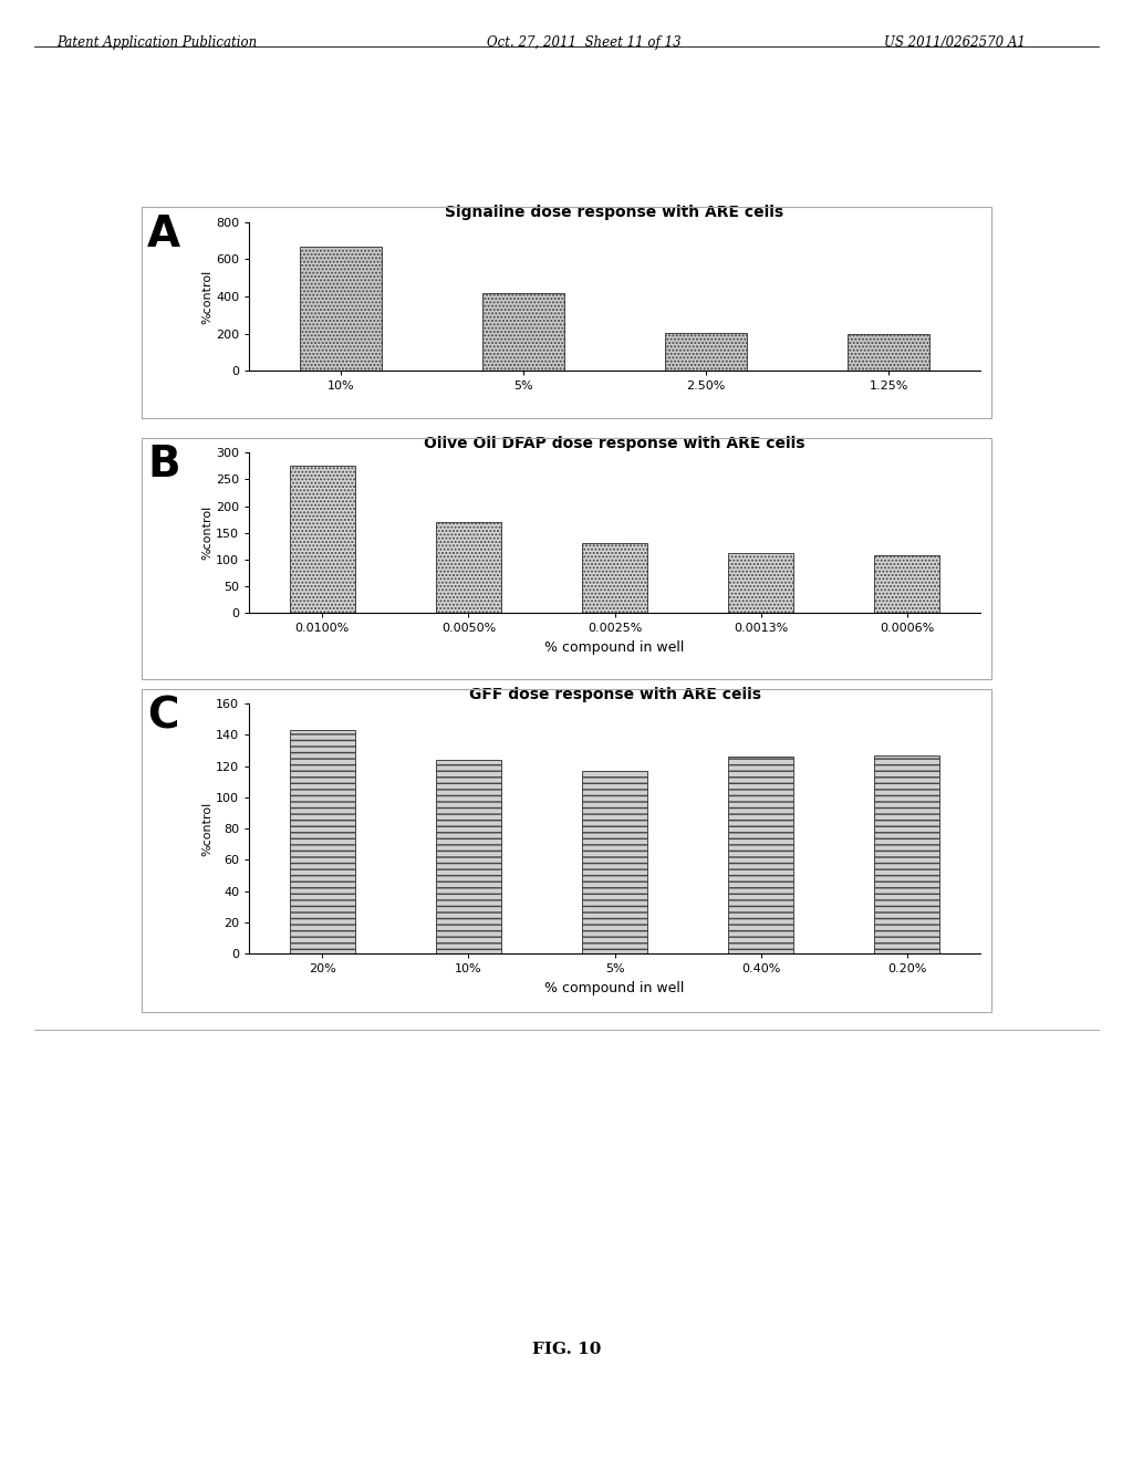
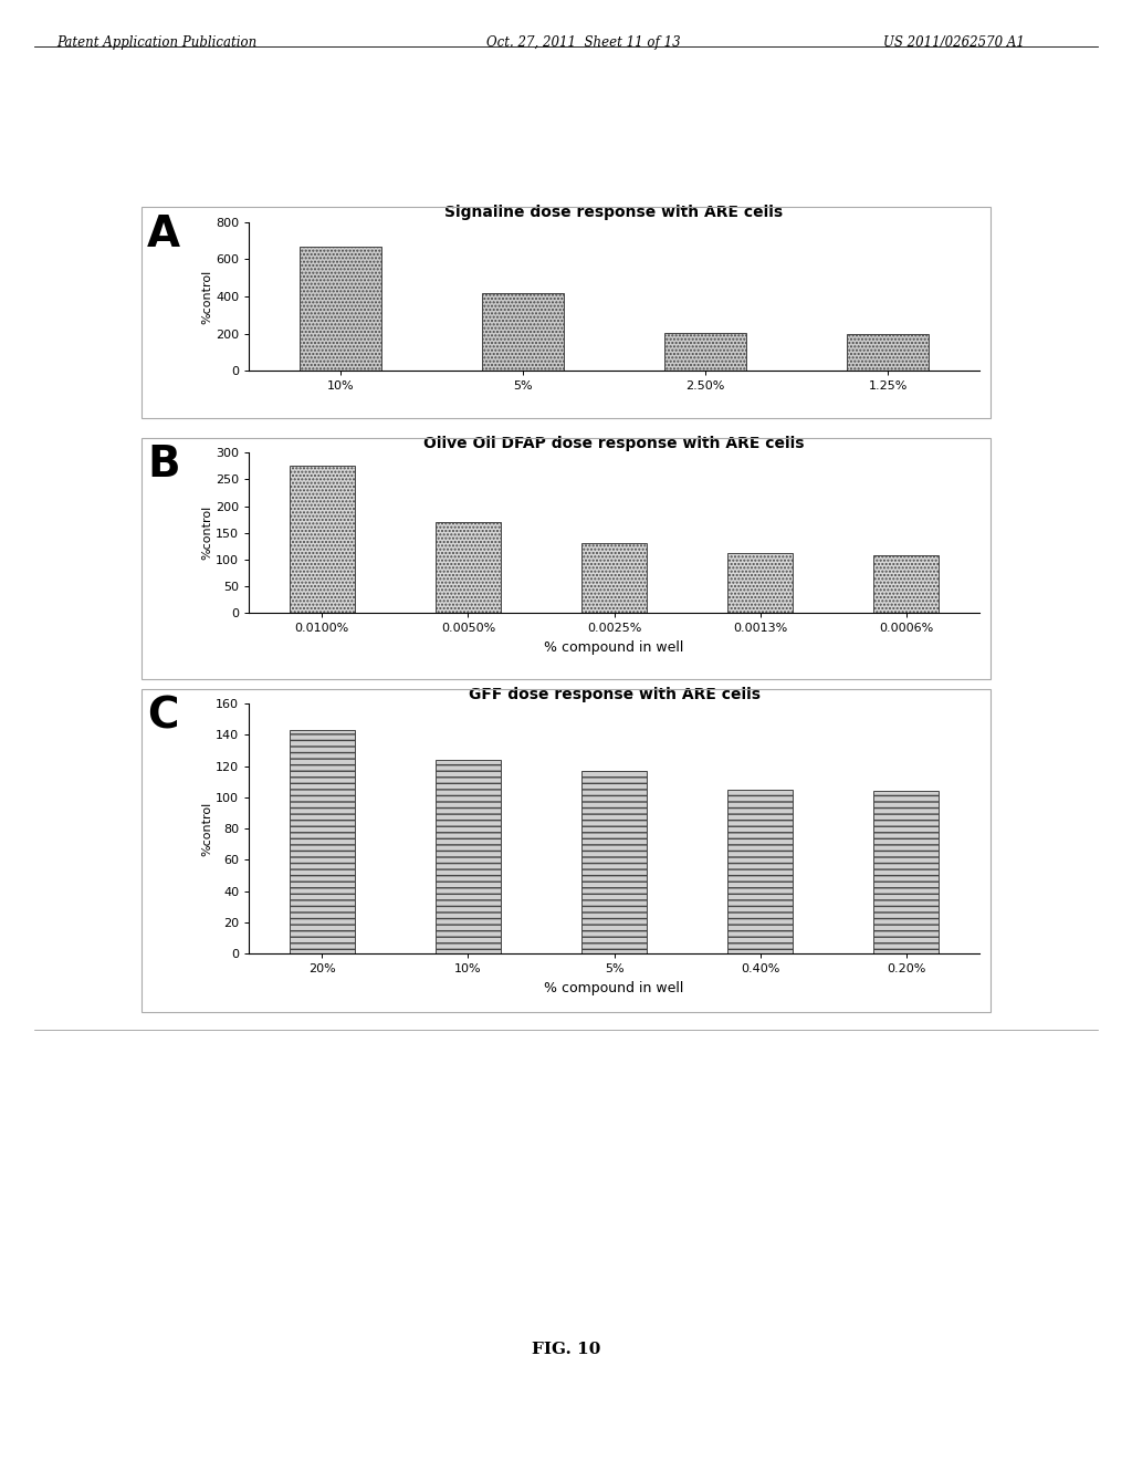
GFF dose response with ARE cells/0.40%: 126 -> 105
GFF dose response with ARE cells/0.20%: 127 -> 104
